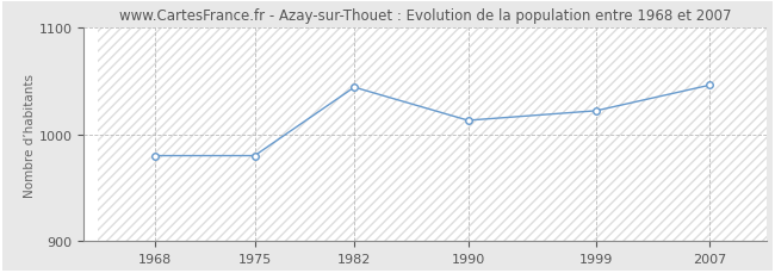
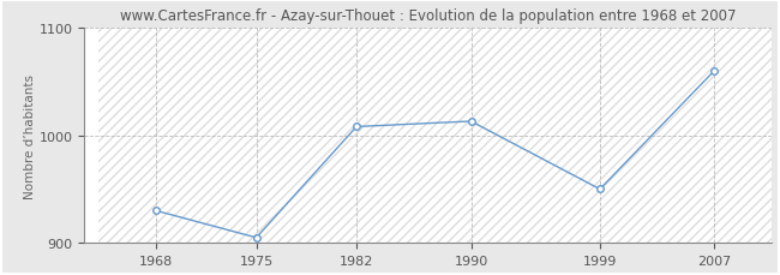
1968: 980 -> 930
1975: 980 -> 905
1982: 1044 -> 1008
1999: 1022 -> 950
2007: 1046 -> 1060
